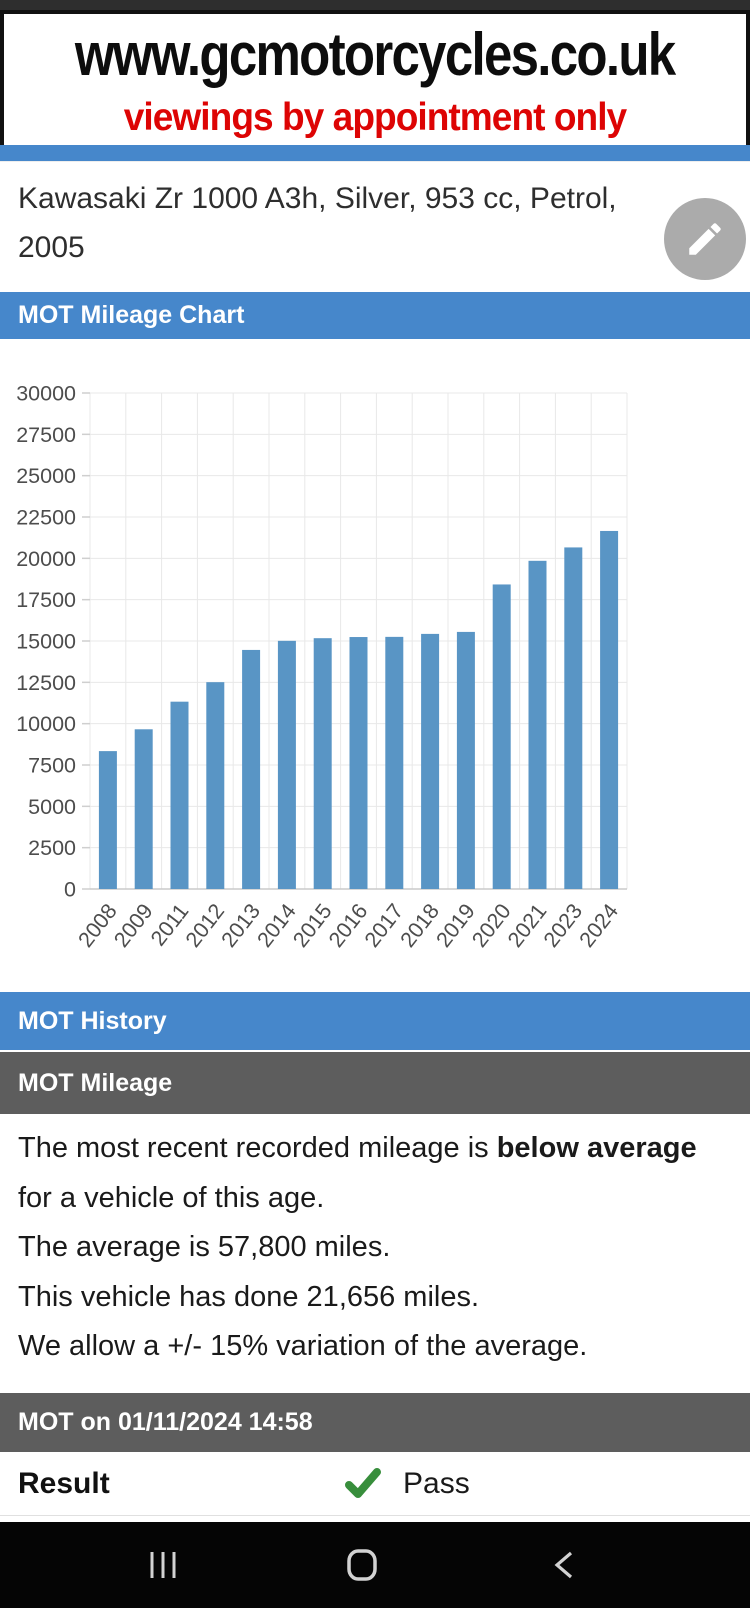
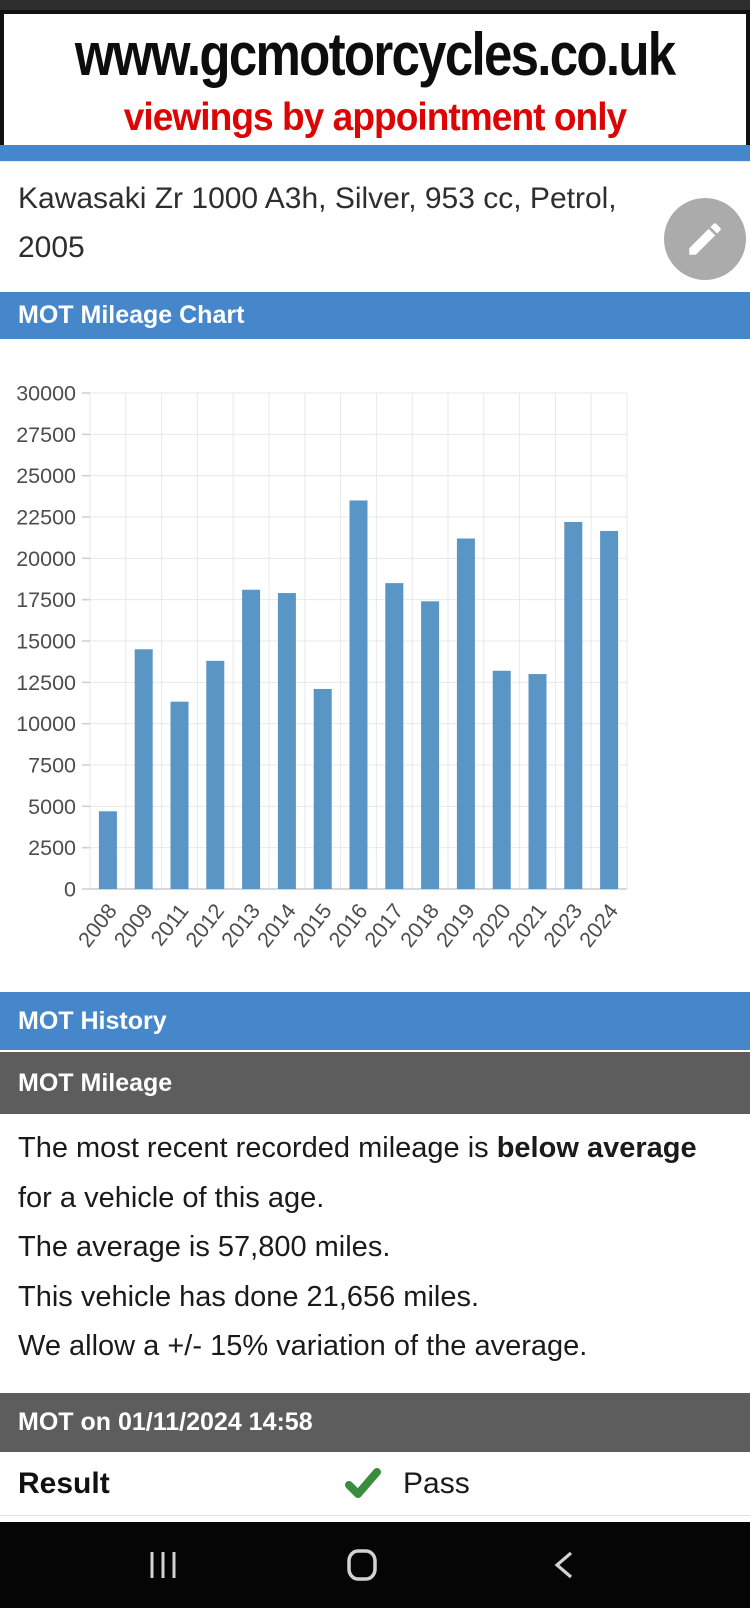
2008: 8300 -> 4700
2009: 9700 -> 14500
2012: 12500 -> 13800
2013: 14500 -> 18100
2014: 15000 -> 17900
2015: 15200 -> 12100
2016: 15200 -> 23500
2017: 15200 -> 18500
2018: 15400 -> 17400
2019: 15600 -> 21200
2020: 18400 -> 13200
2021: 19800 -> 13000
2023: 20700 -> 22200
